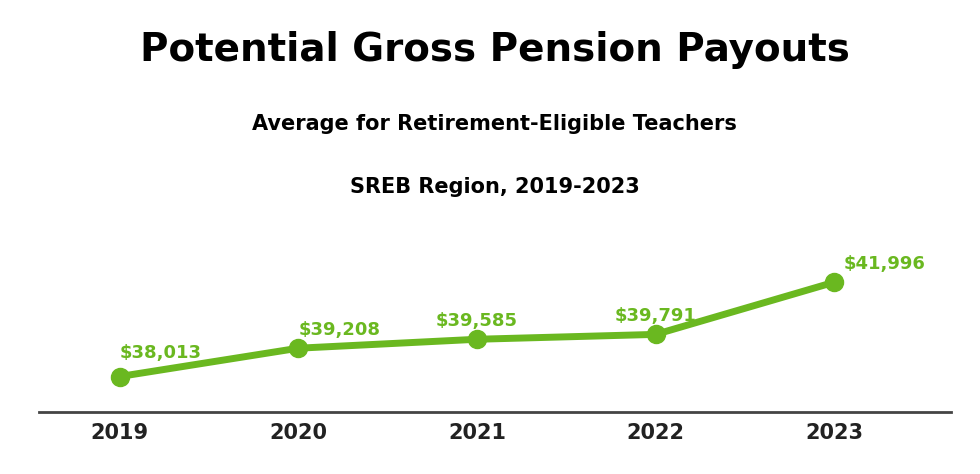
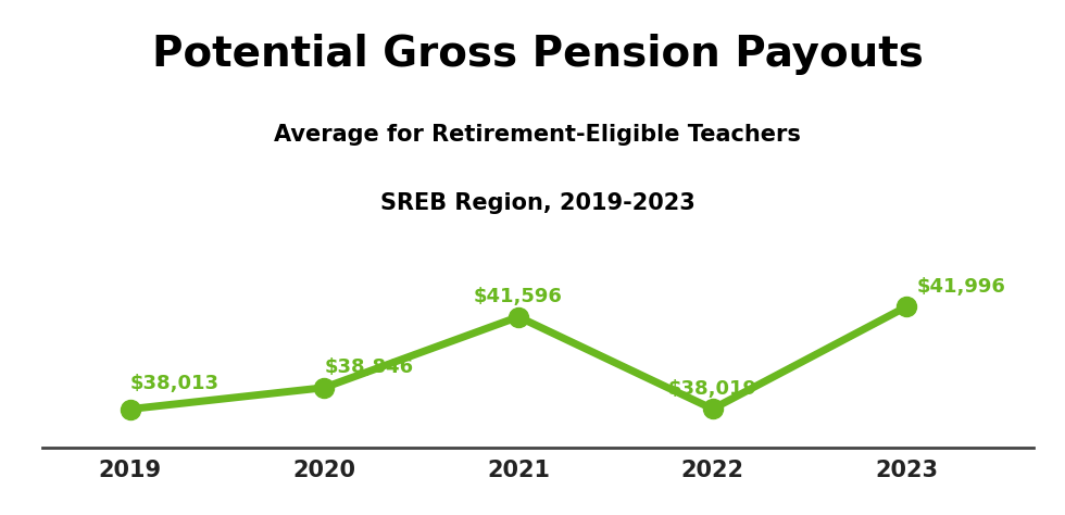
2020: $39,208 -> $38,846
2021: $39,585 -> $41,596
2022: $39,791 -> $38,019
